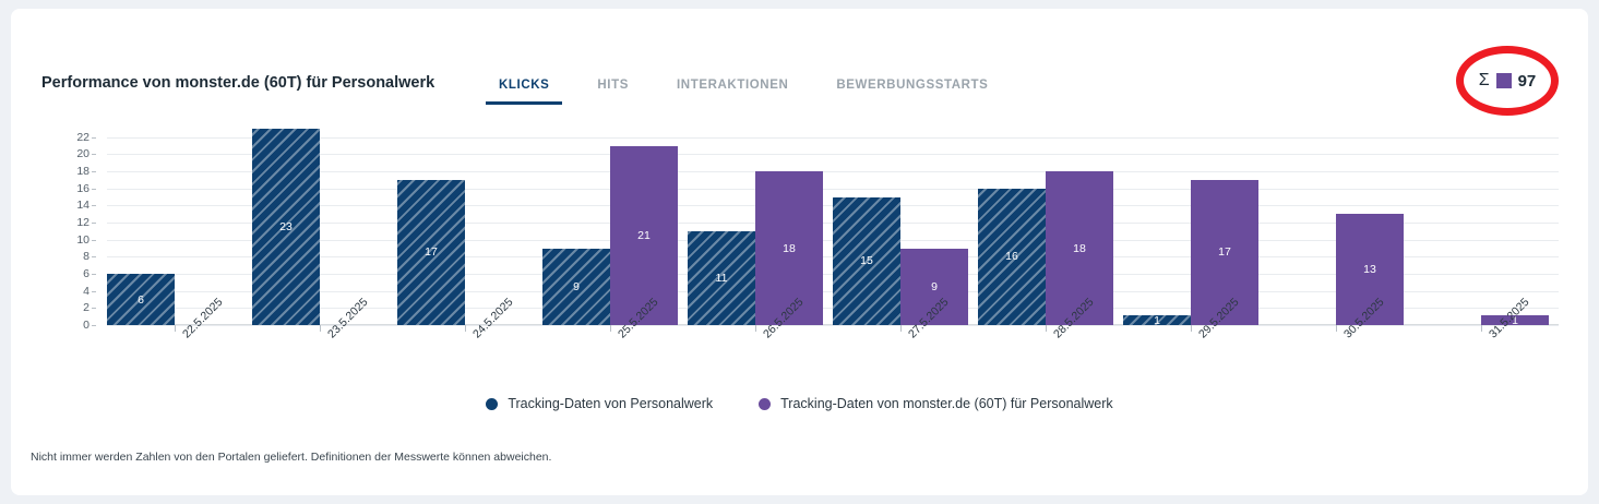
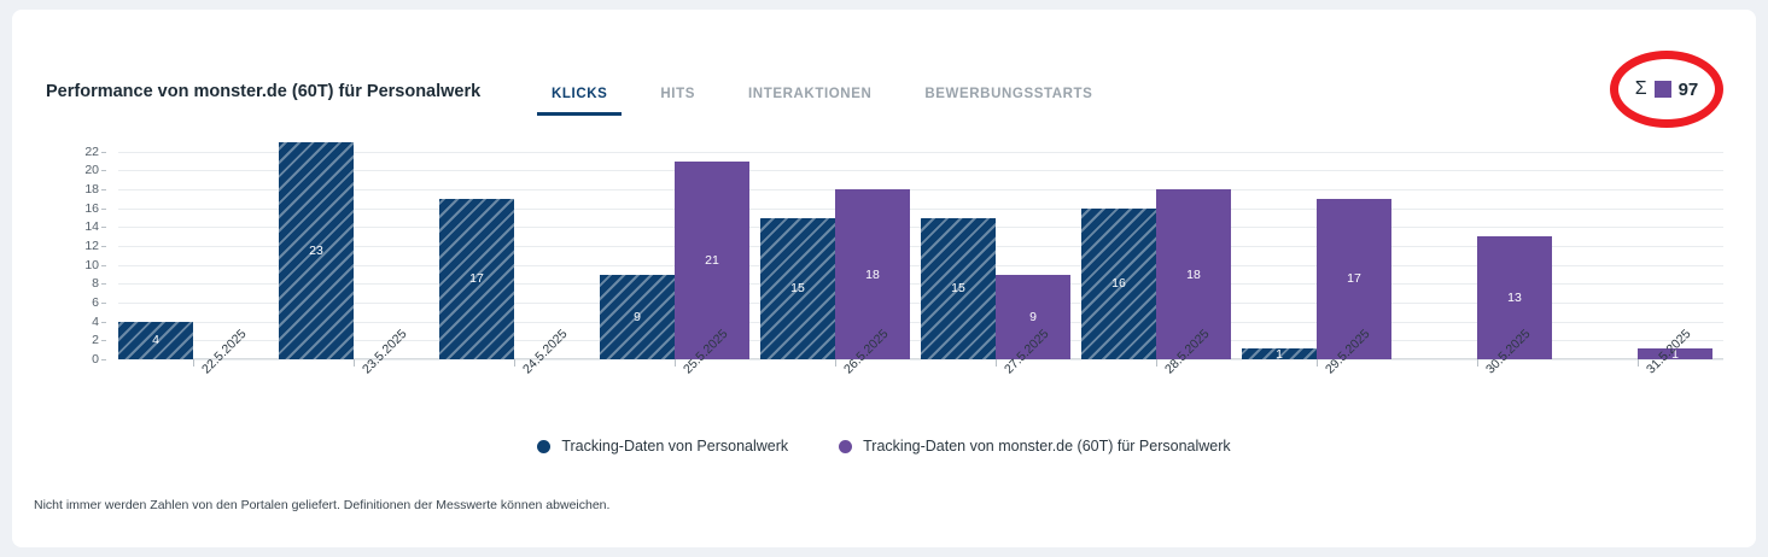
Tracking-Daten von Personalwerk/22.5.2025: 6 -> 4
Tracking-Daten von Personalwerk/26.5.2025: 11 -> 15
